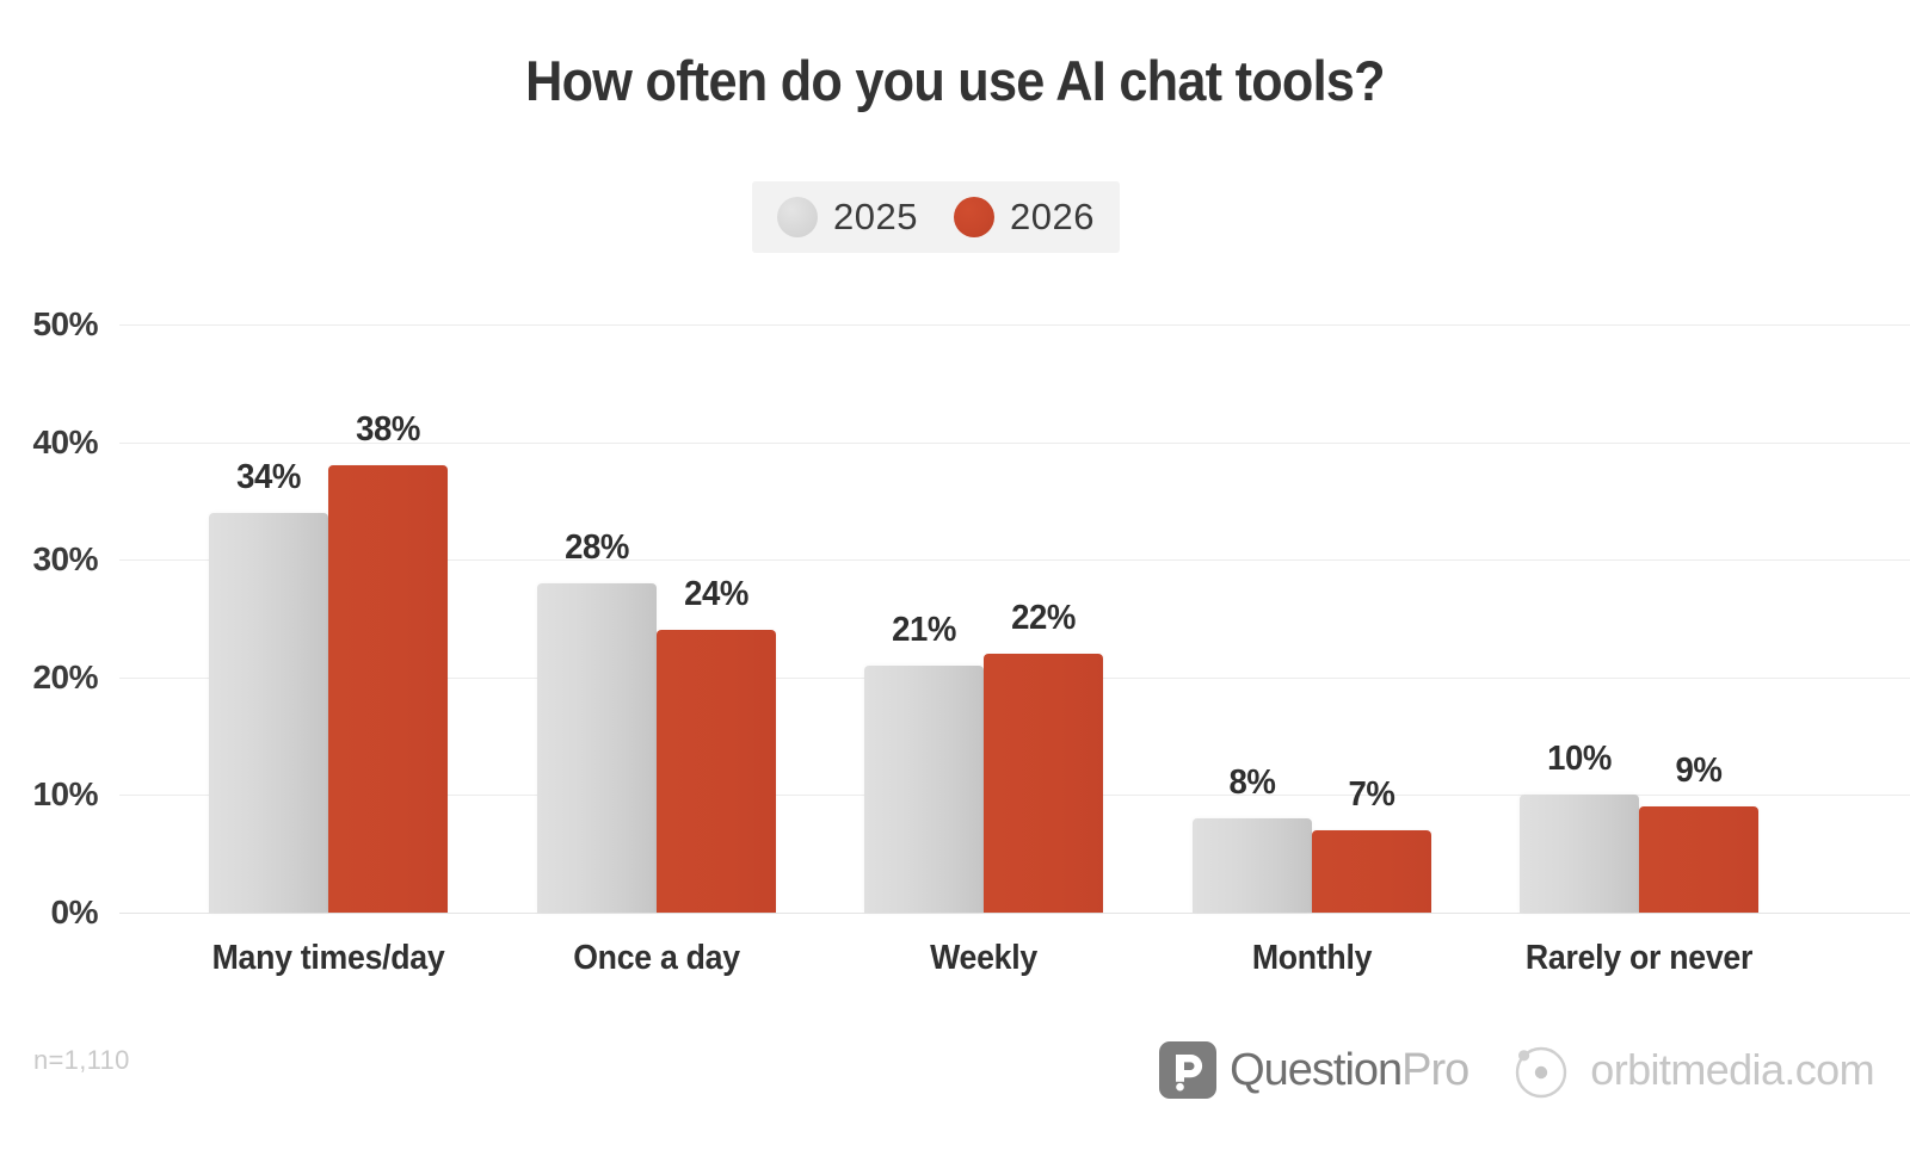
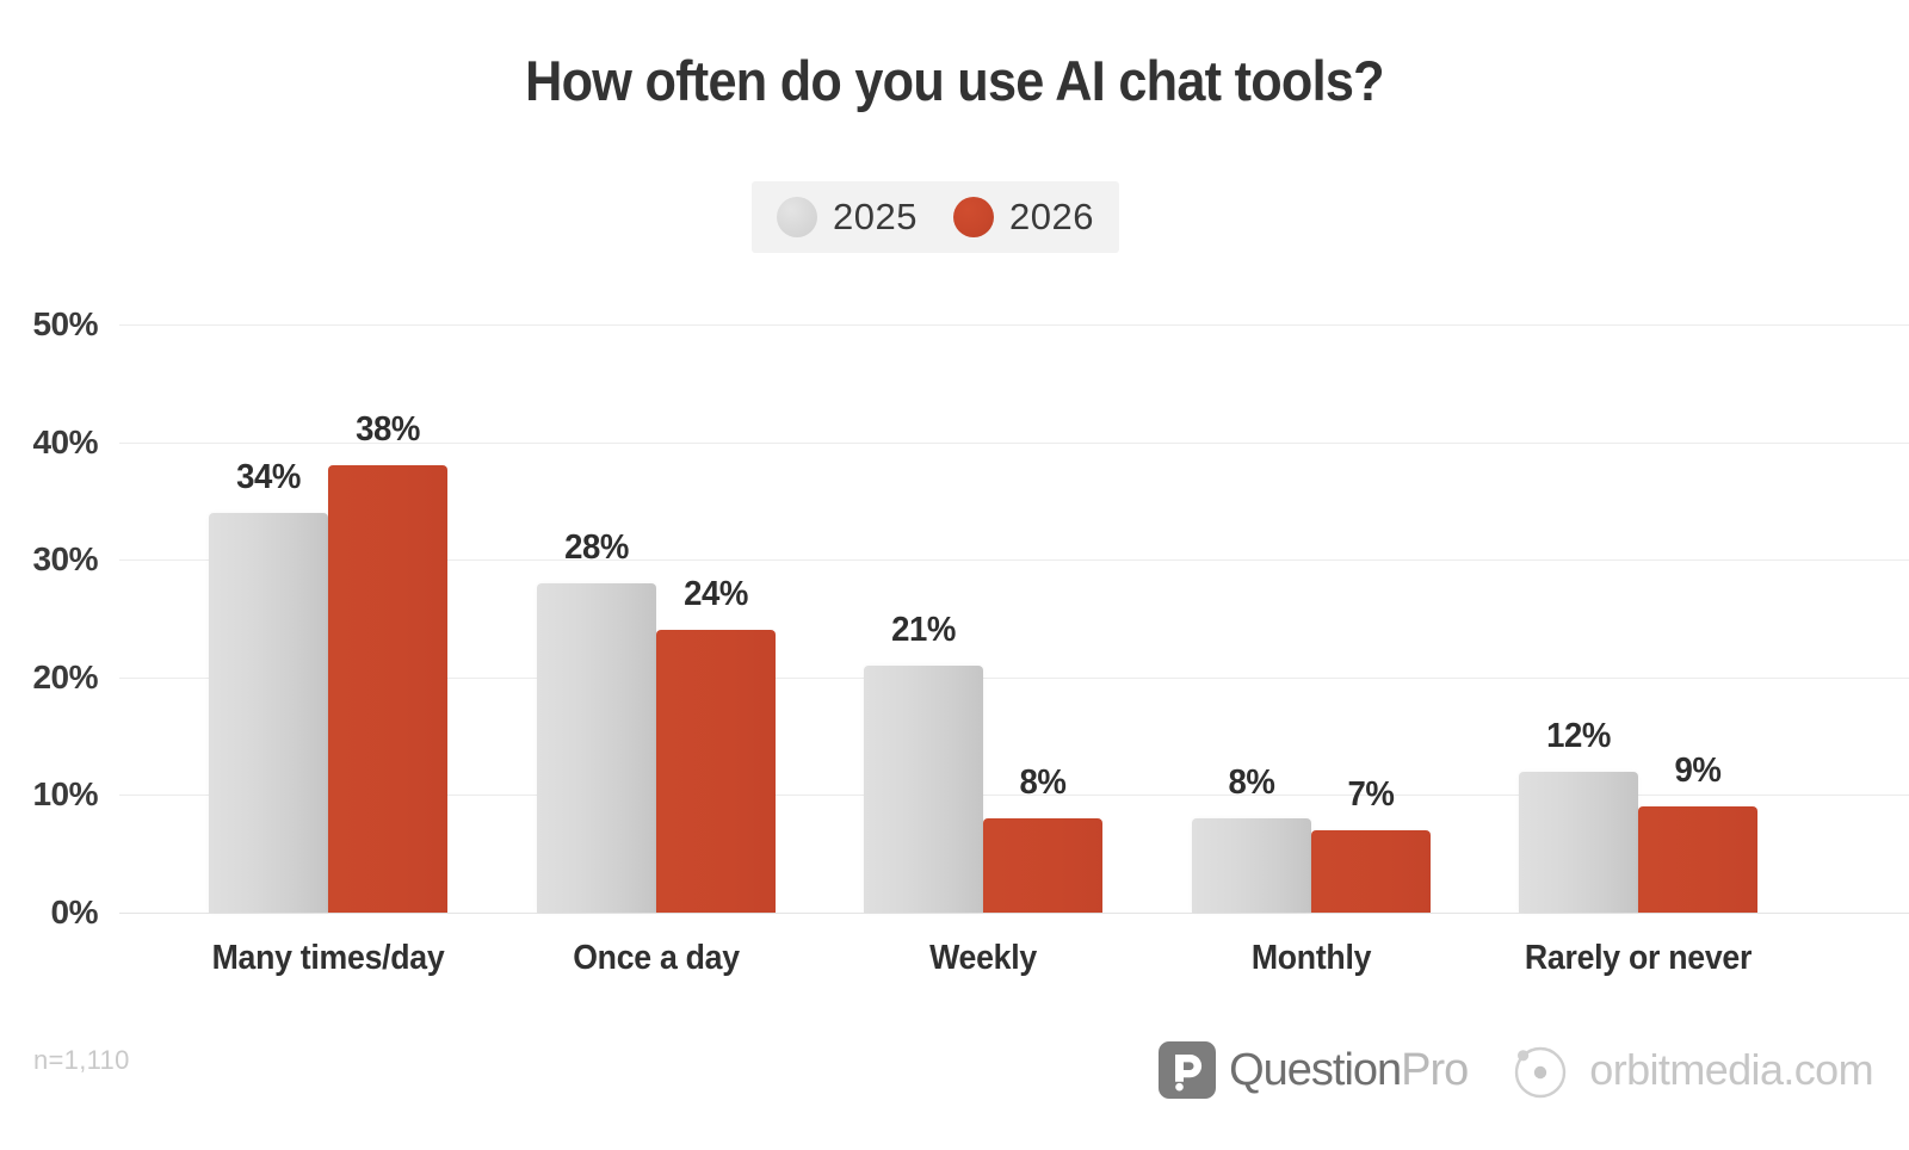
2026/Weekly: 22% -> 8%
2025/Rarely or never: 10% -> 12%
